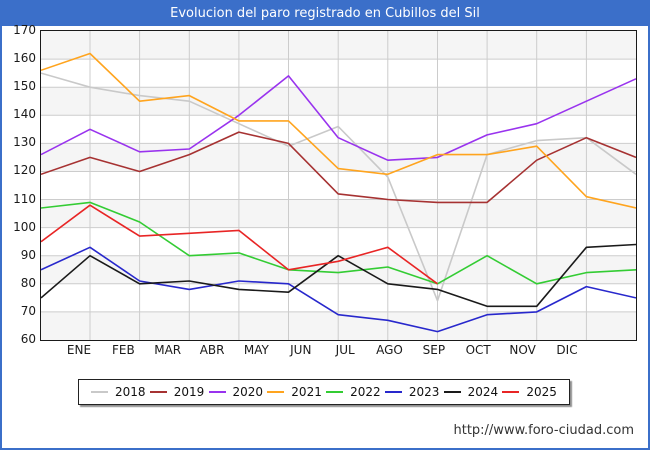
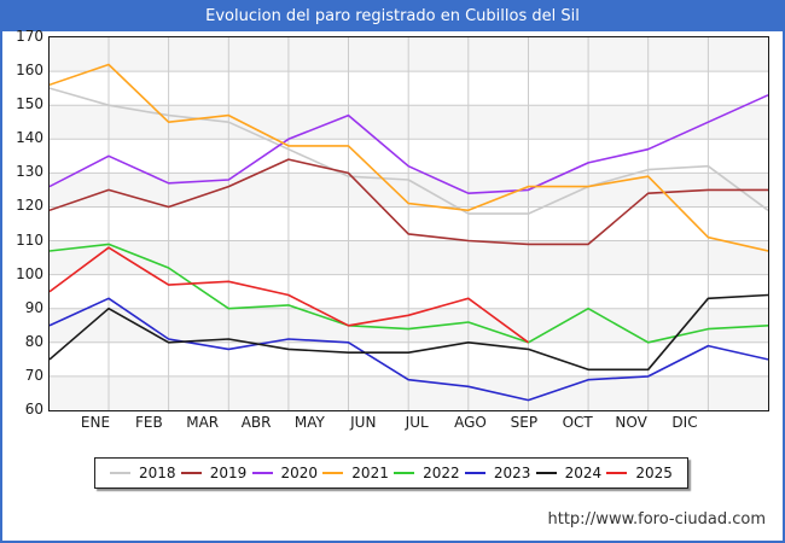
2025/ABR: 99 -> 94
2020/MAY: 154 -> 147
2018/JUN: 136 -> 128
2024/JUN: 90 -> 77
2018/AGO: 74 -> 118
2019/NOV: 132 -> 125
